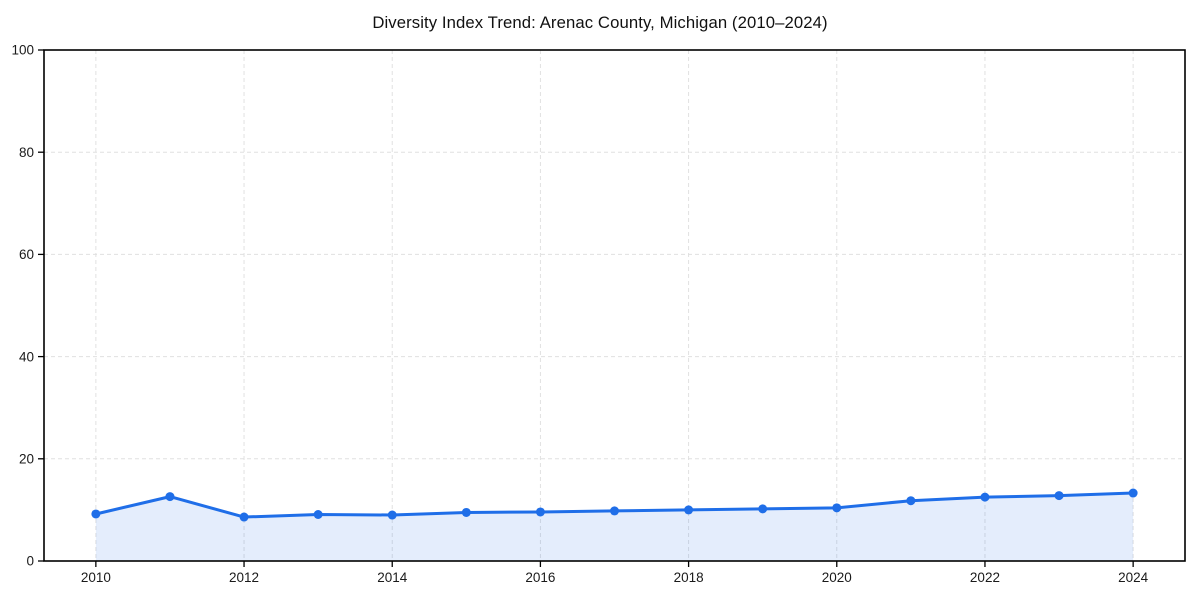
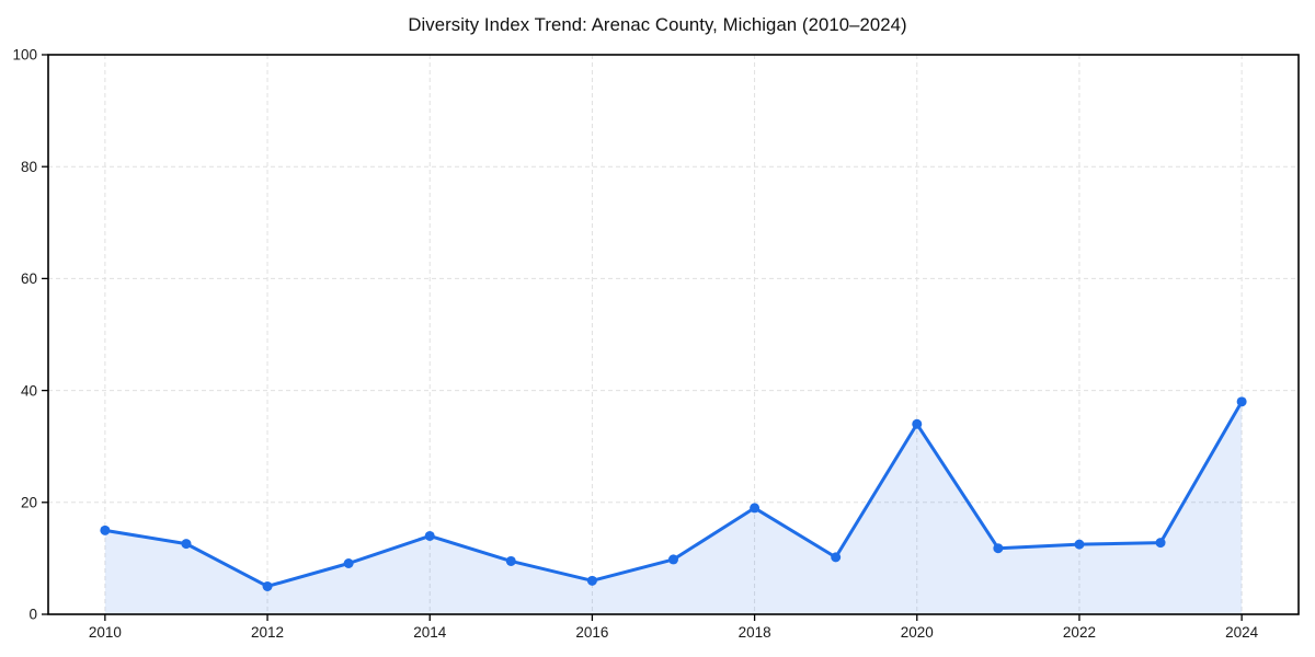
2010: 9 -> 15
2012: 9 -> 5
2014: 9 -> 14
2016: 10 -> 6
2018: 10 -> 19
2020: 10 -> 34
2024: 13 -> 38
